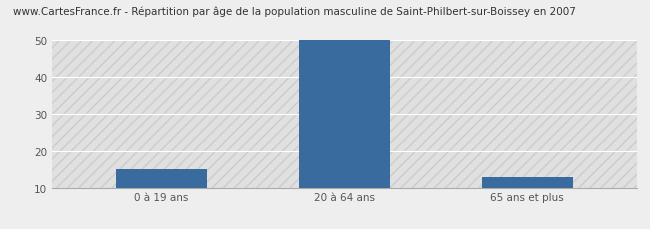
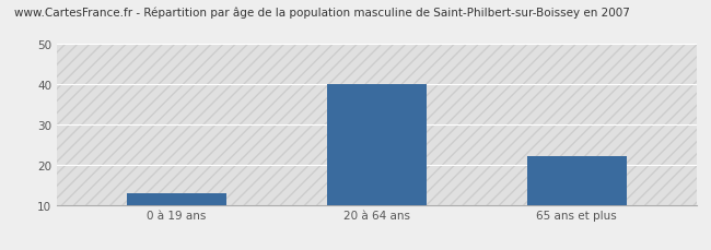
0 à 19 ans: 15 -> 13
20 à 64 ans: 50 -> 40
65 ans et plus: 13 -> 22
